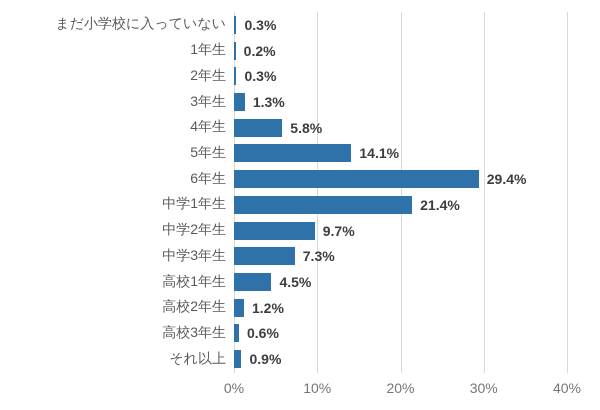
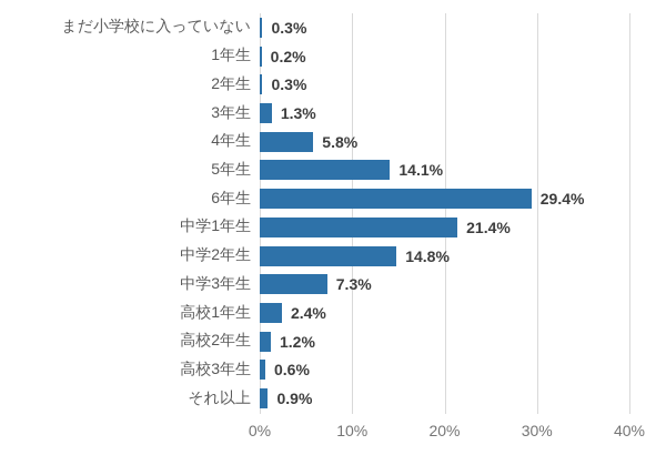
中学2年生: 9.7% -> 14.8%
高校1年生: 4.5% -> 2.4%
